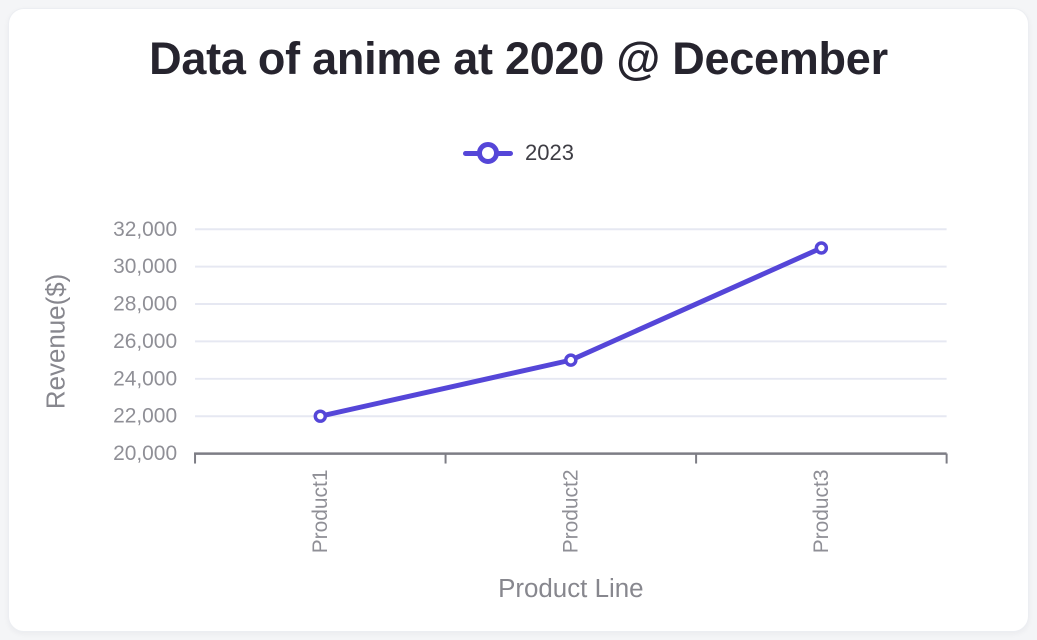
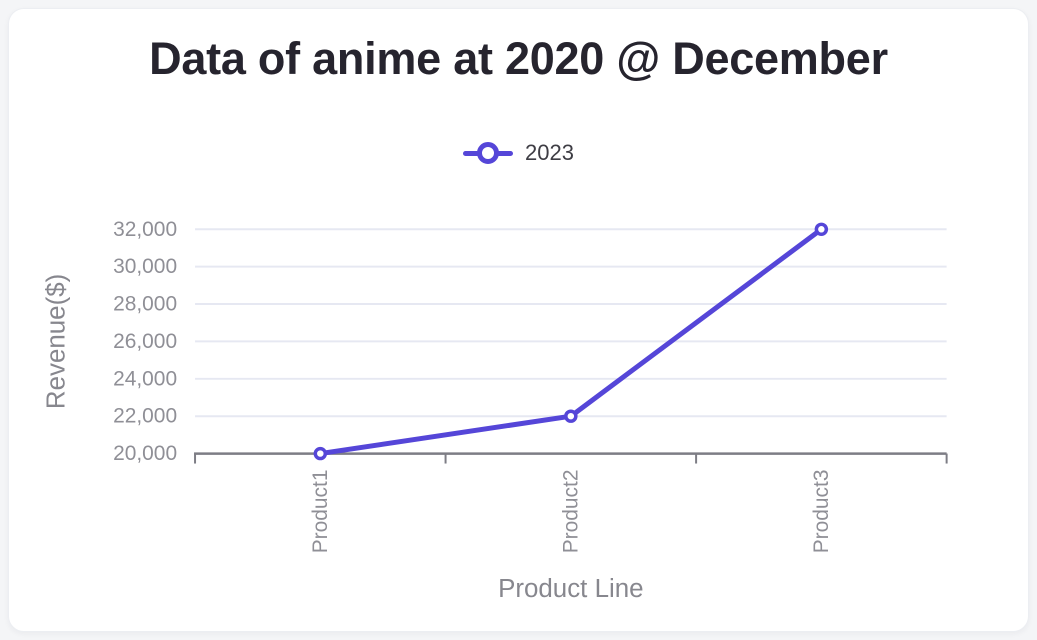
Product1: 22000 -> 20000
Product2: 25000 -> 22000
Product3: 31000 -> 32000
